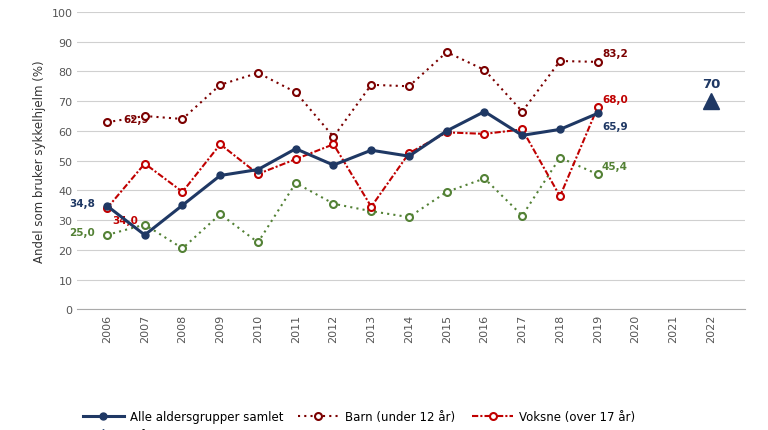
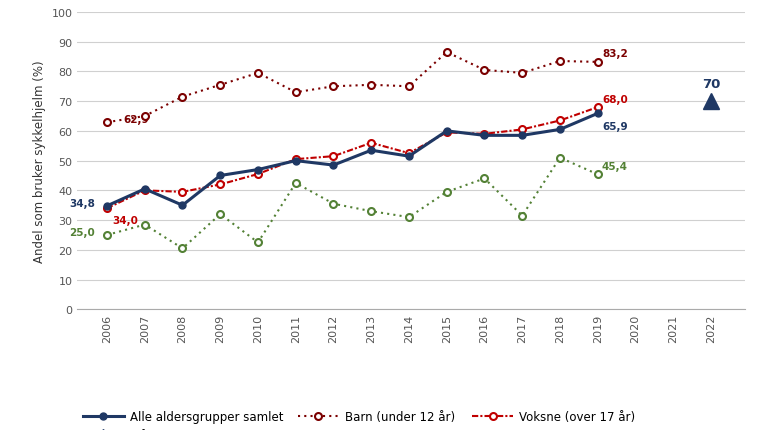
Alle aldersgrupper samlet/2007: 25.0 -> 40.5
Voksne (over 17 år)/2007: 49.0 -> 40.0
Barn (under 12 år)/2008: 64.0 -> 71.5
Voksne (over 17 år)/2009: 55.5 -> 42.0
Alle aldersgrupper samlet/2011: 54.0 -> 50.0
Barn (under 12 år)/2012: 58.0 -> 75.0
Voksne (over 17 år)/2012: 55.5 -> 51.5
Voksne (over 17 år)/2013: 34.5 -> 56.0
Alle aldersgrupper samlet/2016: 66.5 -> 58.5
Barn (under 12 år)/2017: 66.5 -> 79.5
Voksne (over 17 år)/2018: 38.0 -> 63.5
